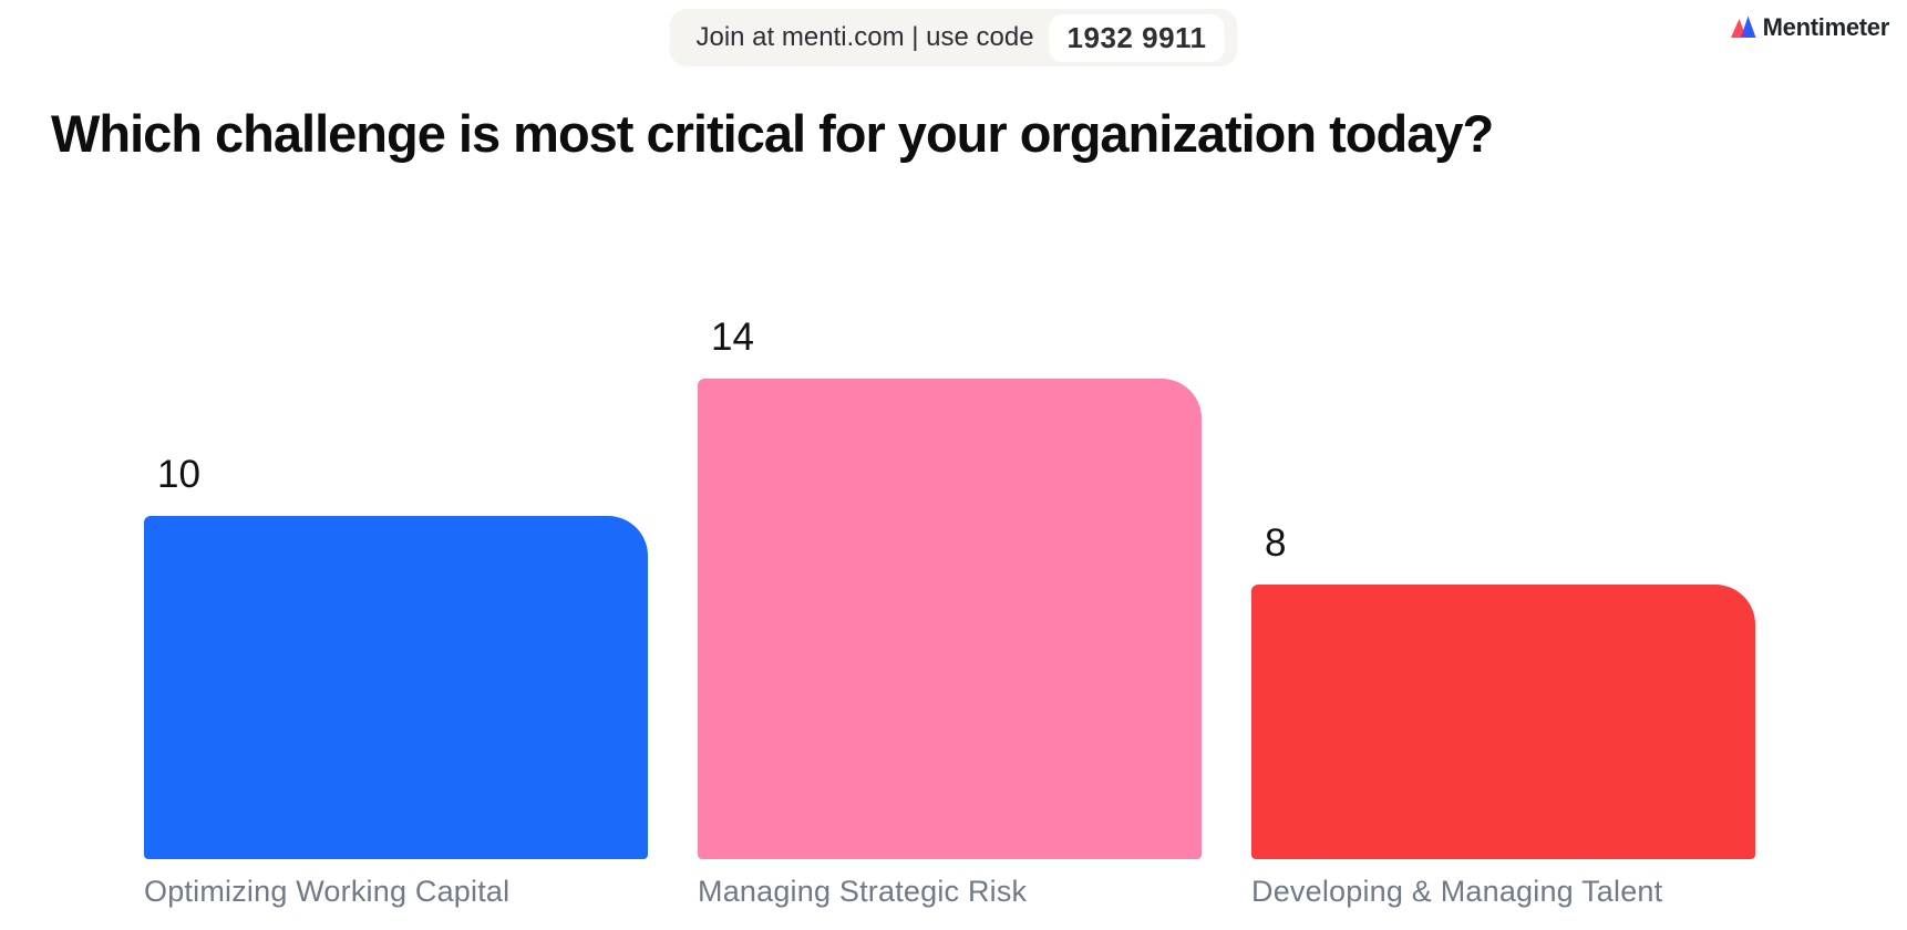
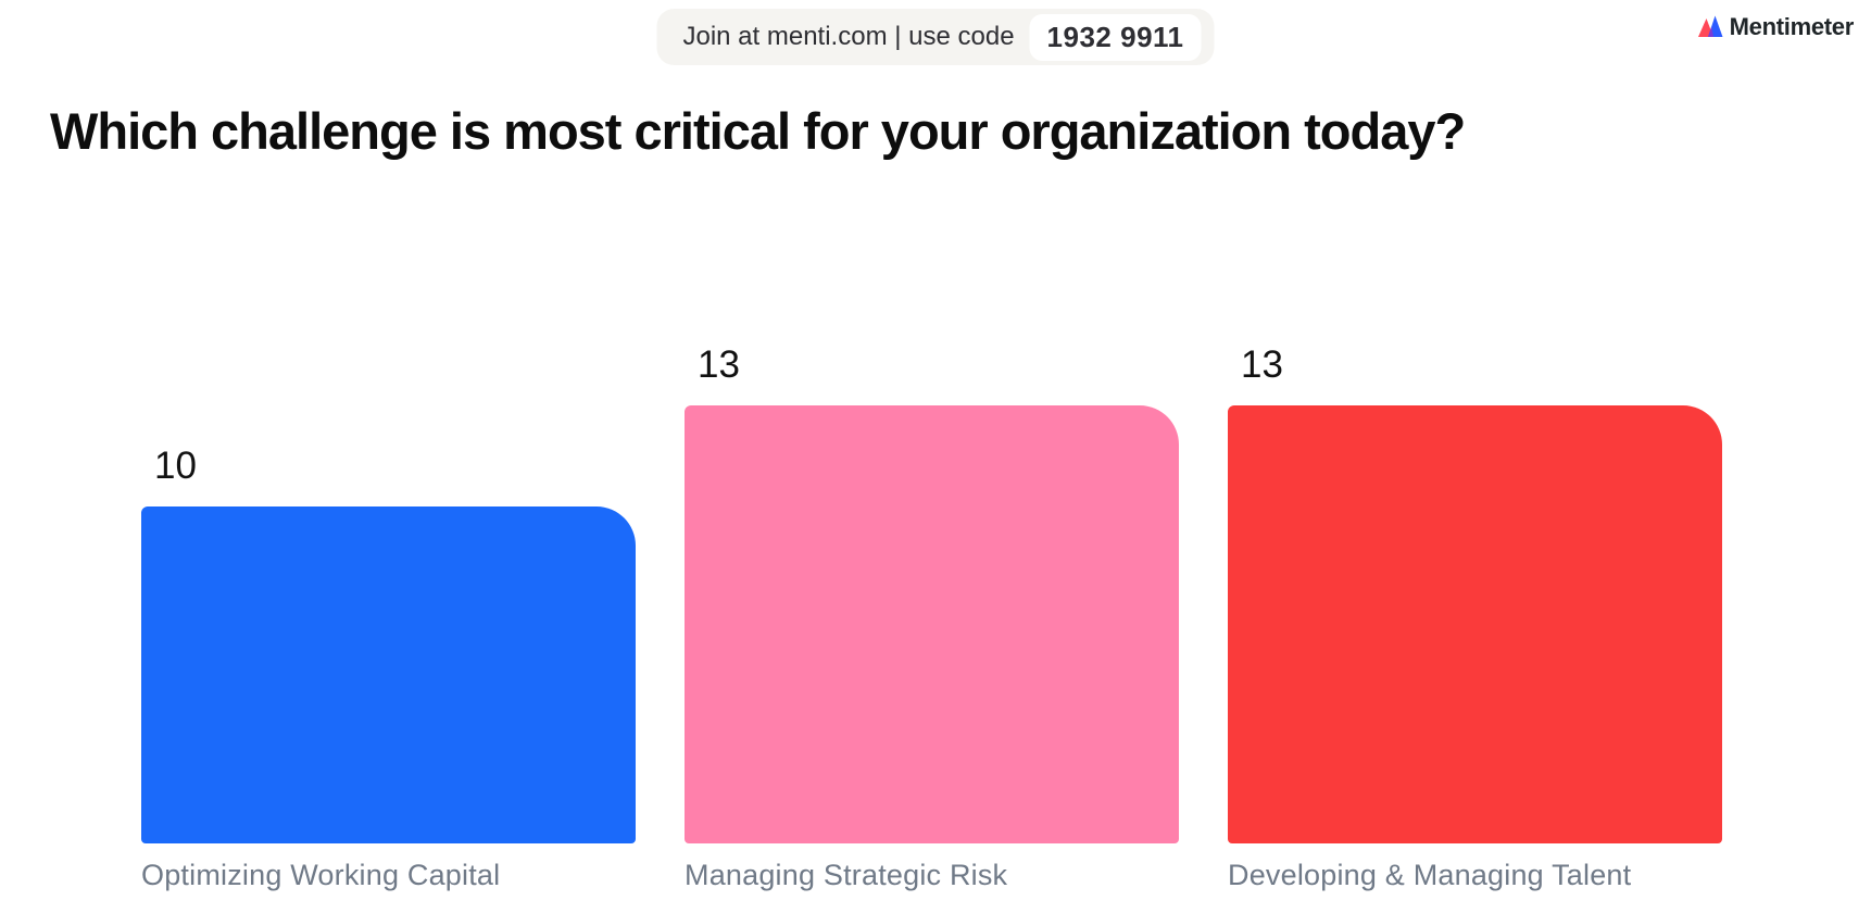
Managing Strategic Risk: 14 -> 13
Developing & Managing Talent: 8 -> 13
